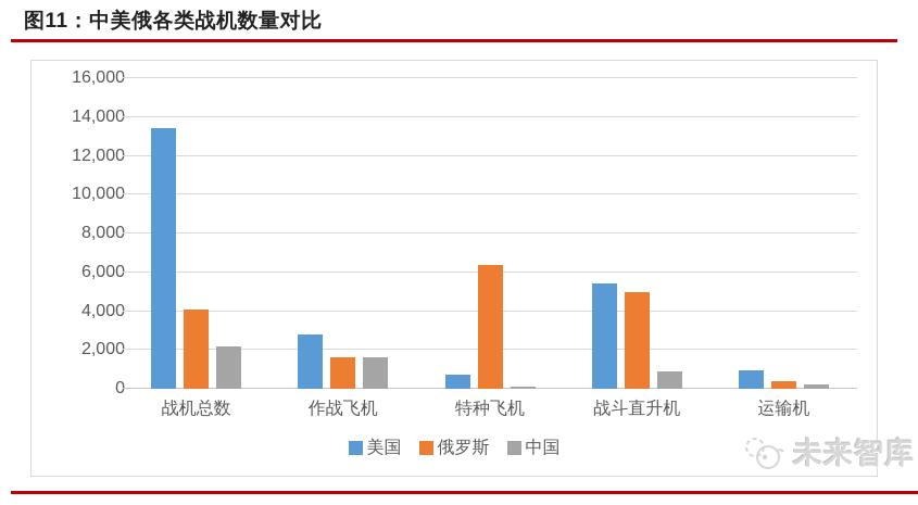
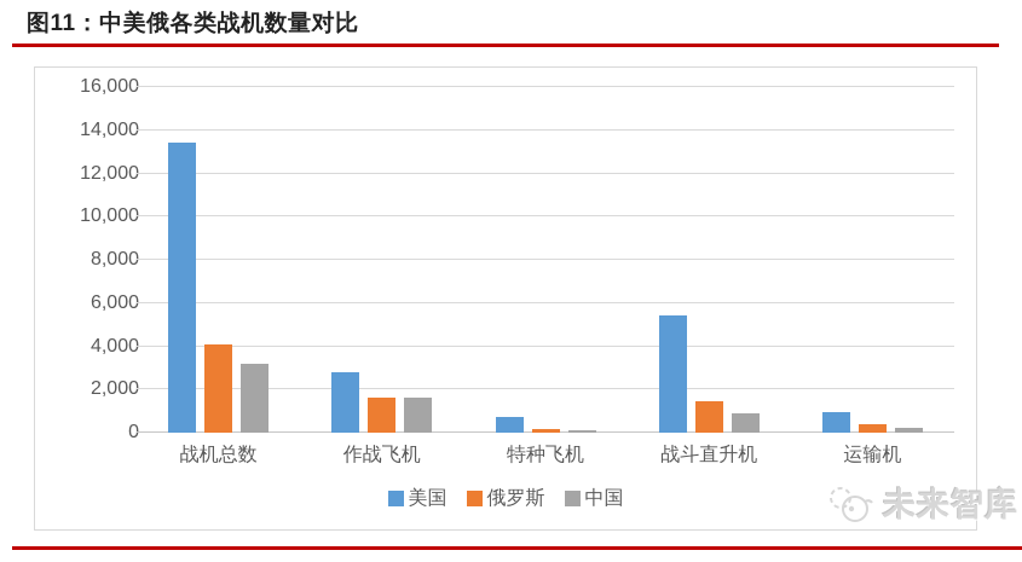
中国/战机总数: 2200 -> 3200
俄罗斯/特种飞机: 6400 -> 200
俄罗斯/战斗直升机: 5000 -> 1400
